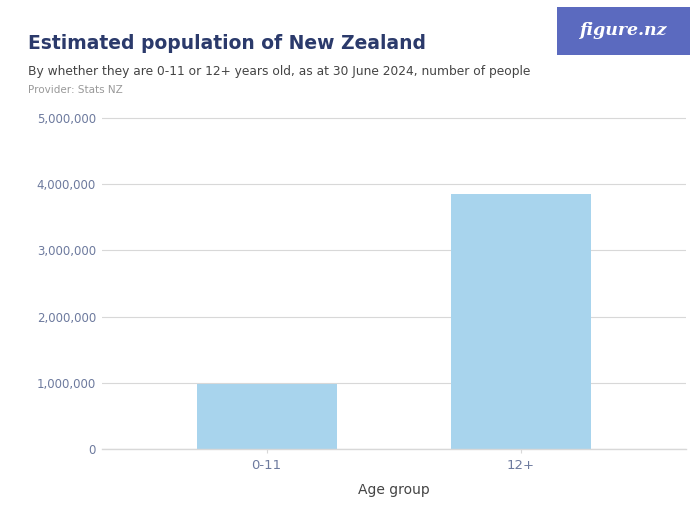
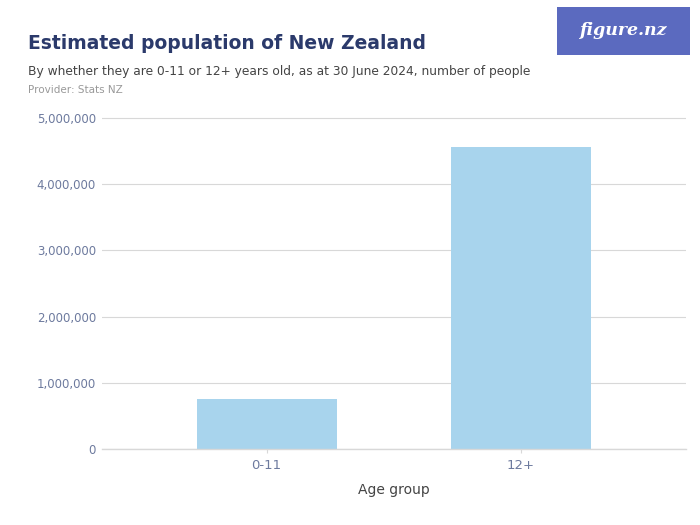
0-11: 980,000 -> 750,000
12+: 3,860,000 -> 4,560,000
